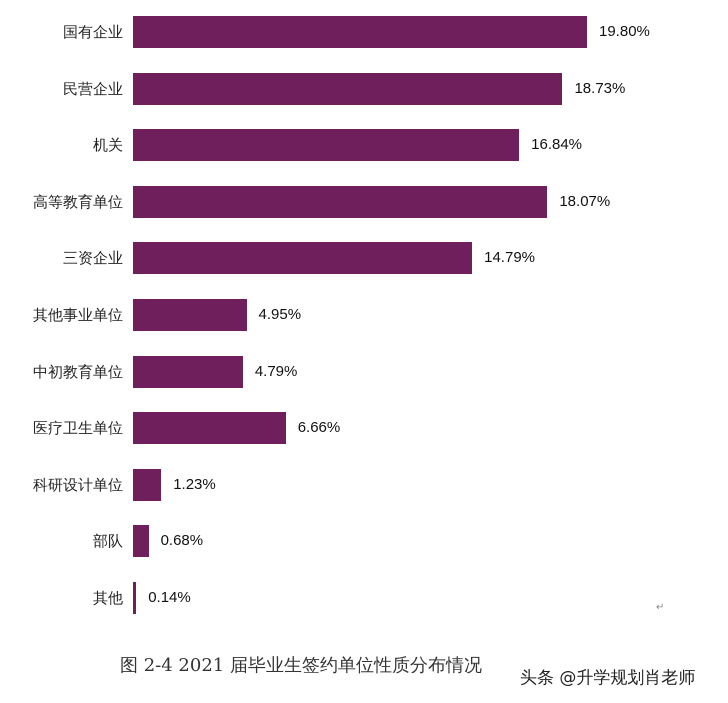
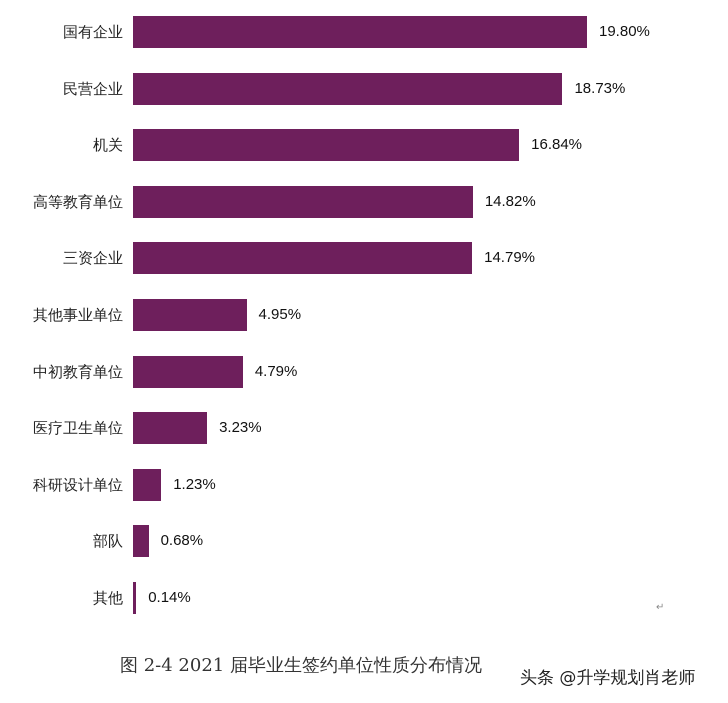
高等教育单位: 18.07% -> 14.82%
医疗卫生单位: 6.66% -> 3.23%
